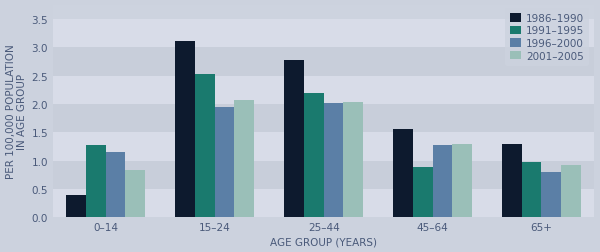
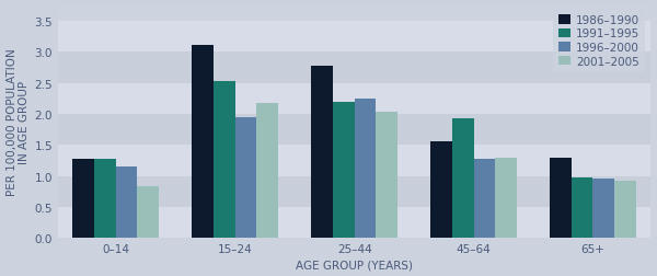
1986–1990/0–14: 0.40 -> 1.27
2001–2005/15–24: 2.06 -> 2.18
1996–2000/25–44: 2.02 -> 2.25
1991–1995/45–64: 0.88 -> 1.92
1996–2000/65+: 0.80 -> 0.95
